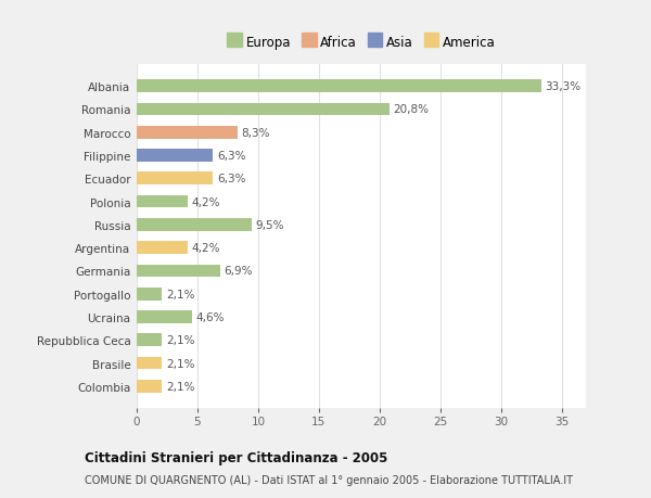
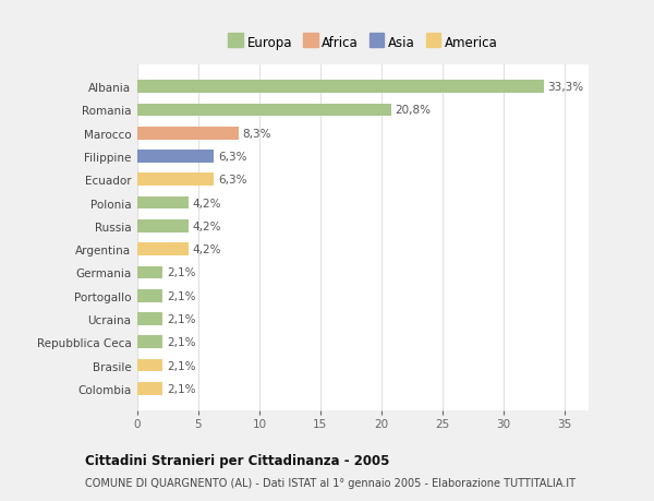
Russia: 9,5% -> 4,2%
Germania: 6,9% -> 2,1%
Ucraina: 4,6% -> 2,1%
